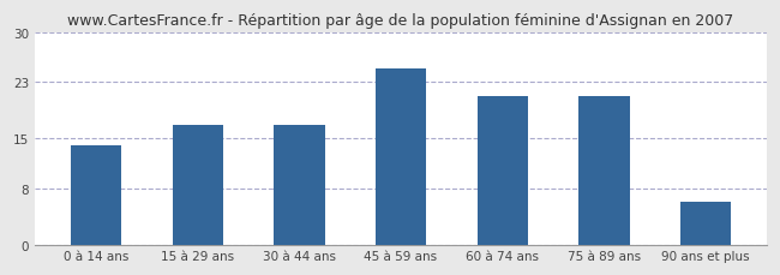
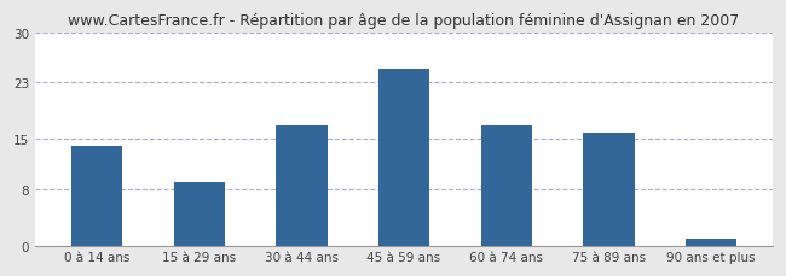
15 à 29 ans: 17 -> 9
60 à 74 ans: 21 -> 17
75 à 89 ans: 21 -> 16
90 ans et plus: 6 -> 1
